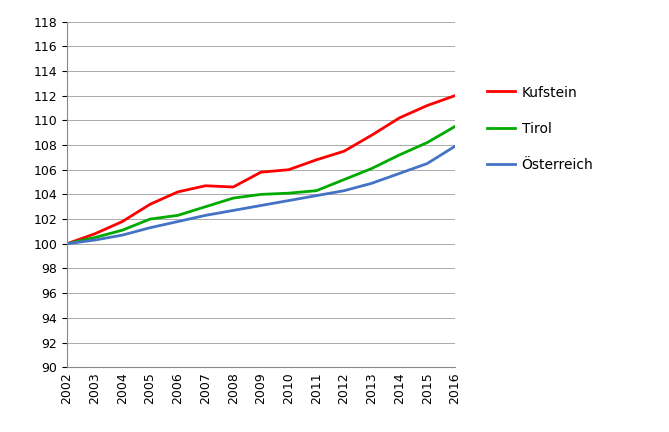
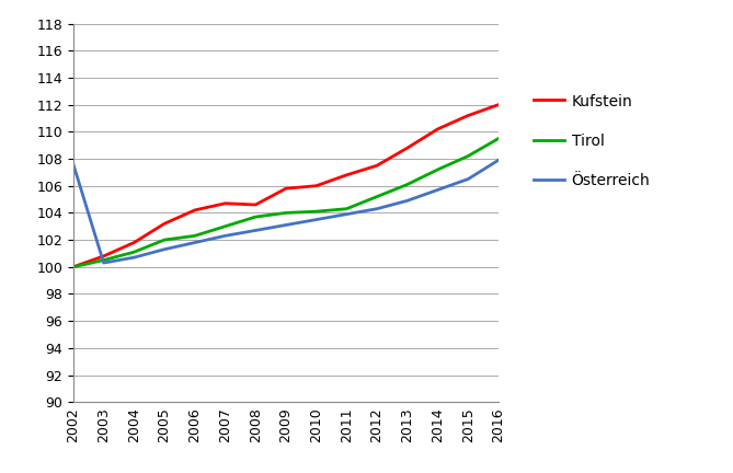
Österreich/2002: 100.0 -> 107.6
